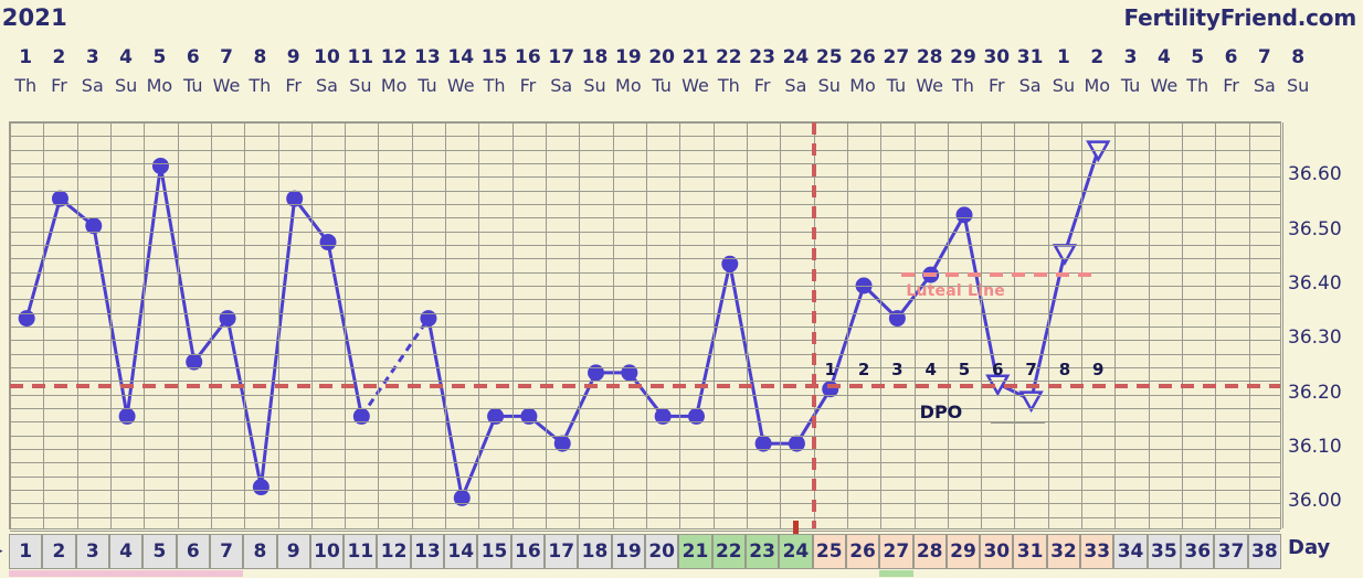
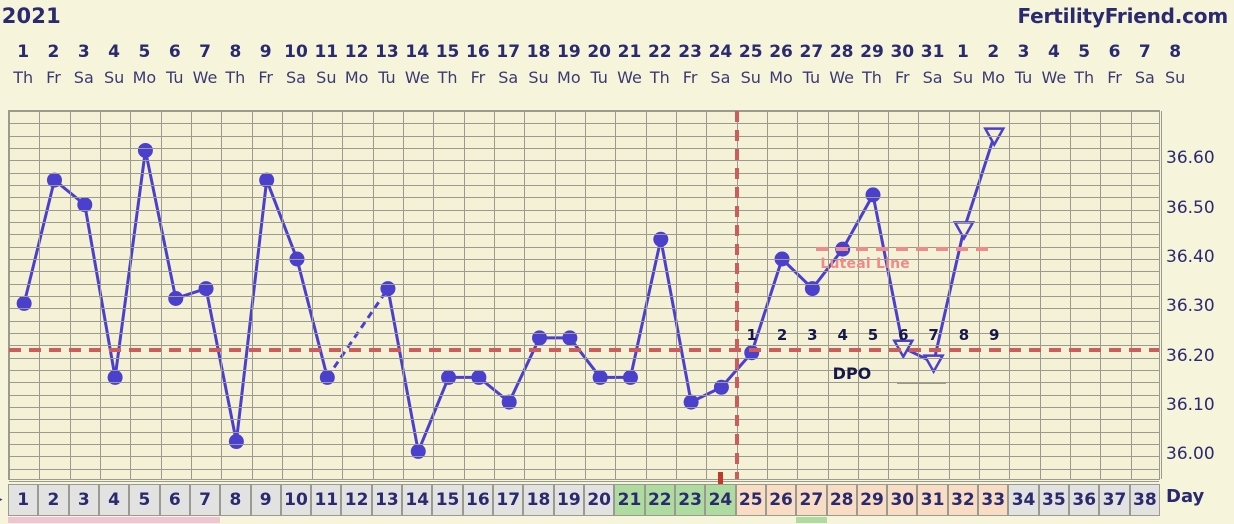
1: 36.34 -> 36.31
6: 36.26 -> 36.32
10: 36.48 -> 36.40
24: 36.11 -> 36.14
